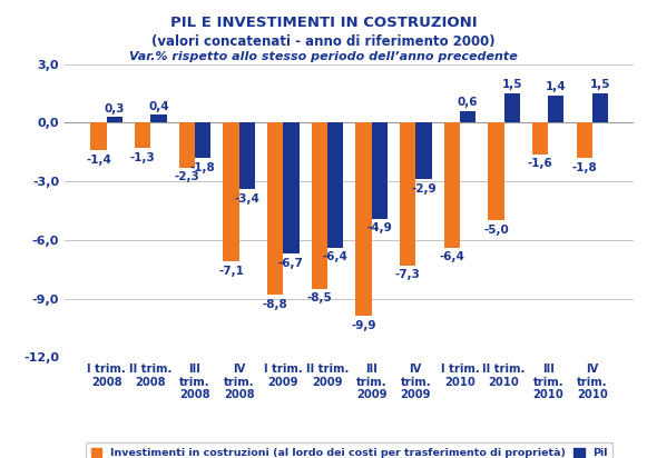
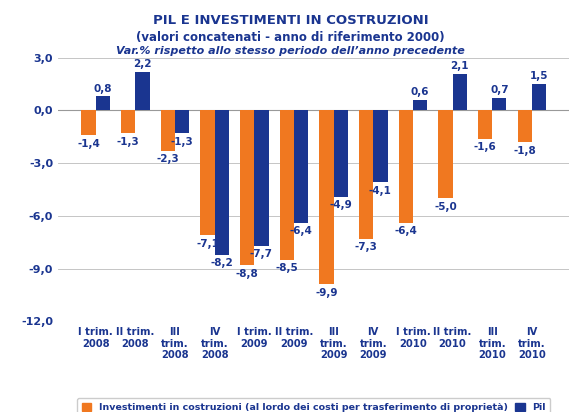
Pil/I trim. 2008: 0,3 -> 0,8
Pil/II trim. 2008: 0,4 -> 2,2
Pil/III trim. 2008: -1,8 -> -1,3
Pil/IV trim. 2008: -3,4 -> -8,2
Pil/I trim. 2009: -6,7 -> -7,7
Pil/IV trim. 2009: -2,9 -> -4,1
Pil/II trim. 2010: 1,5 -> 2,1
Pil/III trim. 2010: 1,4 -> 0,7
